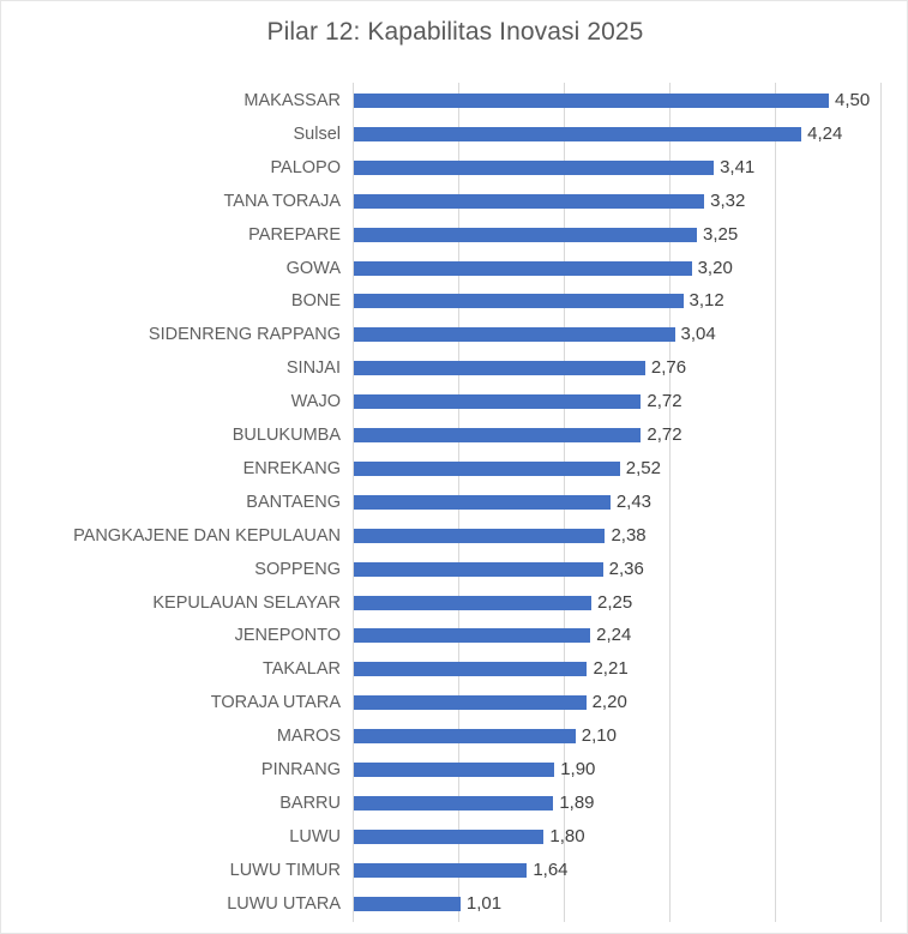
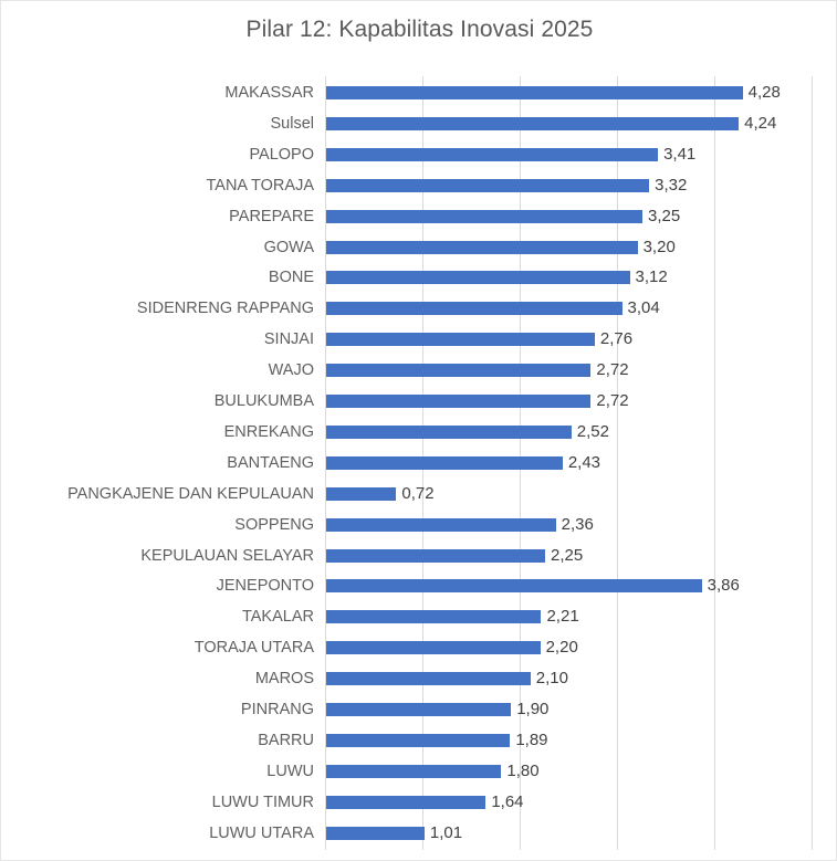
MAKASSAR: 4,50 -> 4,28
PANGKAJENE DAN KEPULAUAN: 2,38 -> 0,72
JENEPONTO: 2,24 -> 3,86
